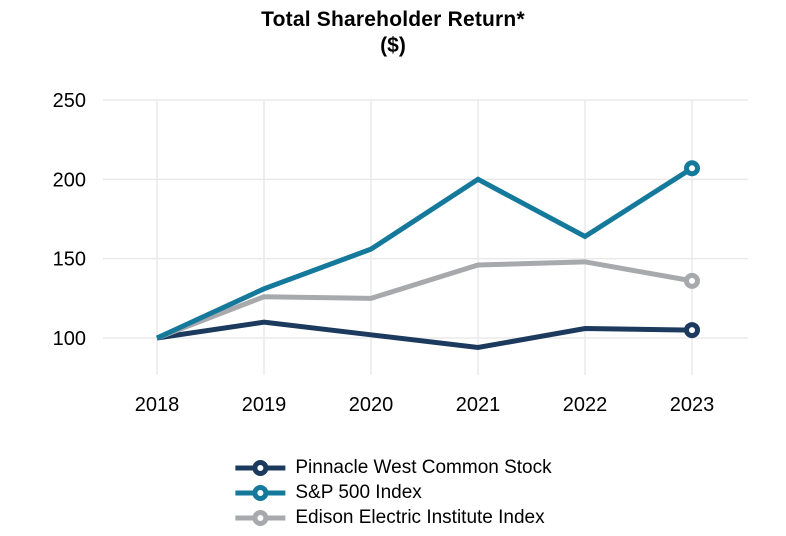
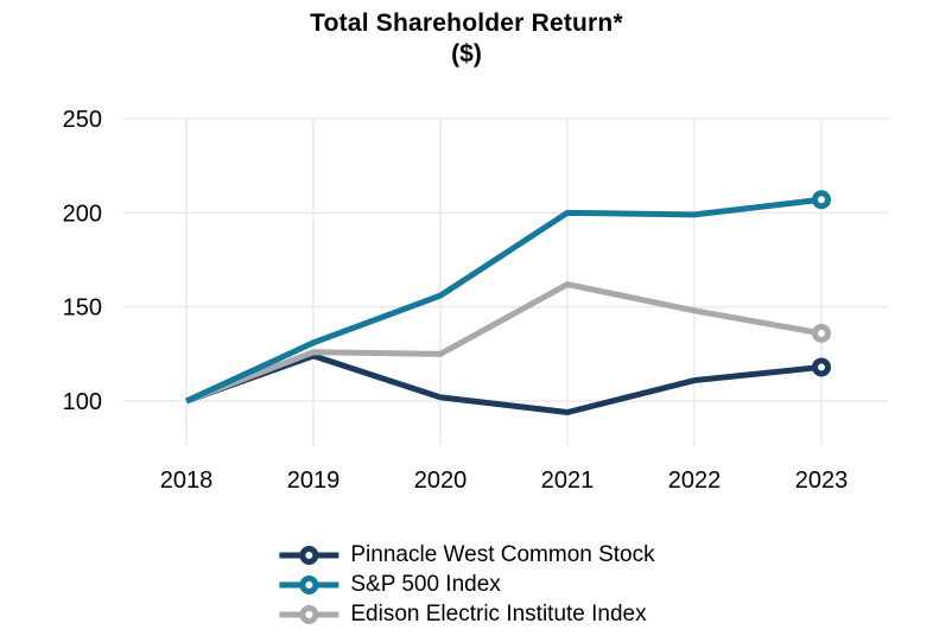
Pinnacle West Common Stock/2019: 110 -> 124
Edison Electric Institute Index/2021: 146 -> 162
Pinnacle West Common Stock/2022: 106 -> 111
S&P 500 Index/2022: 164 -> 199
Pinnacle West Common Stock/2023: 105 -> 118
